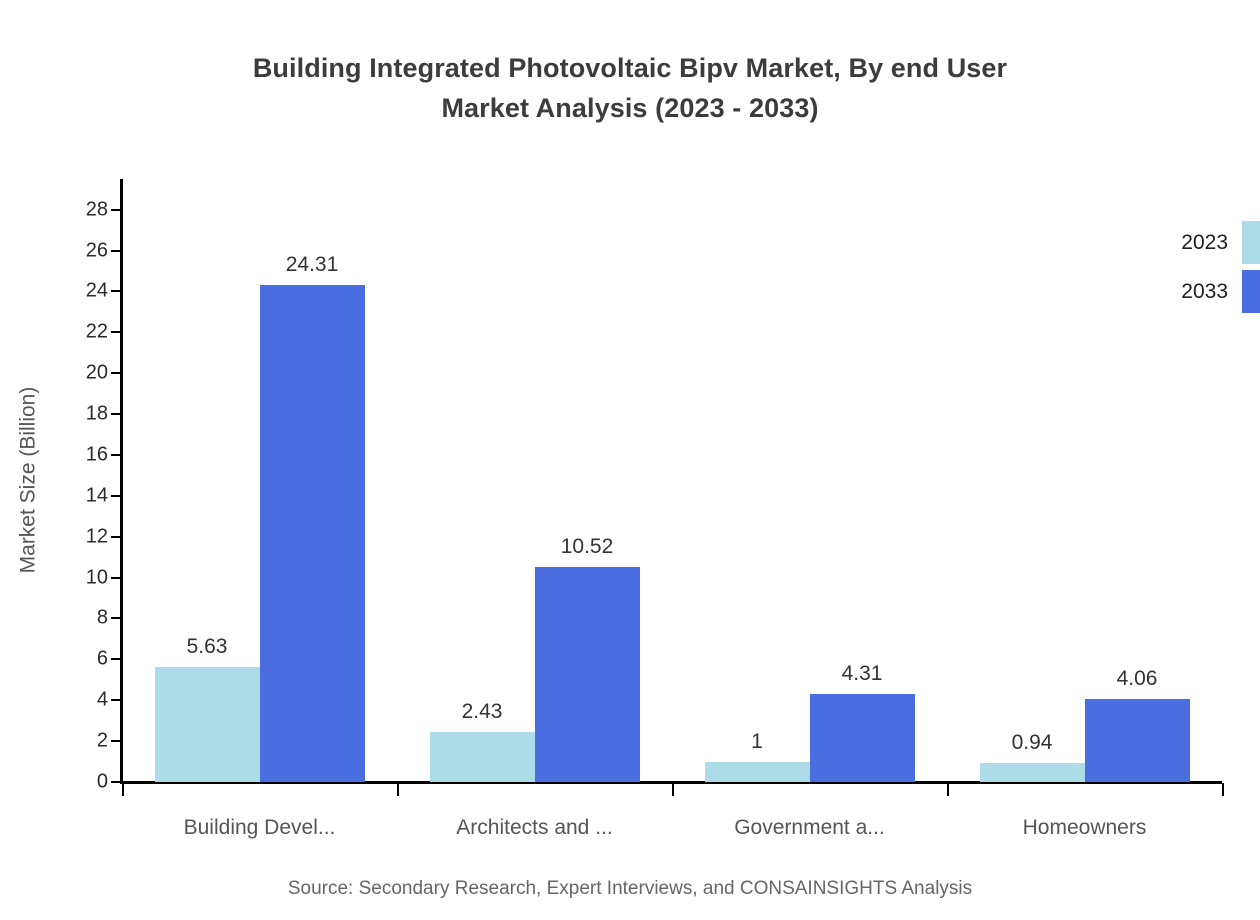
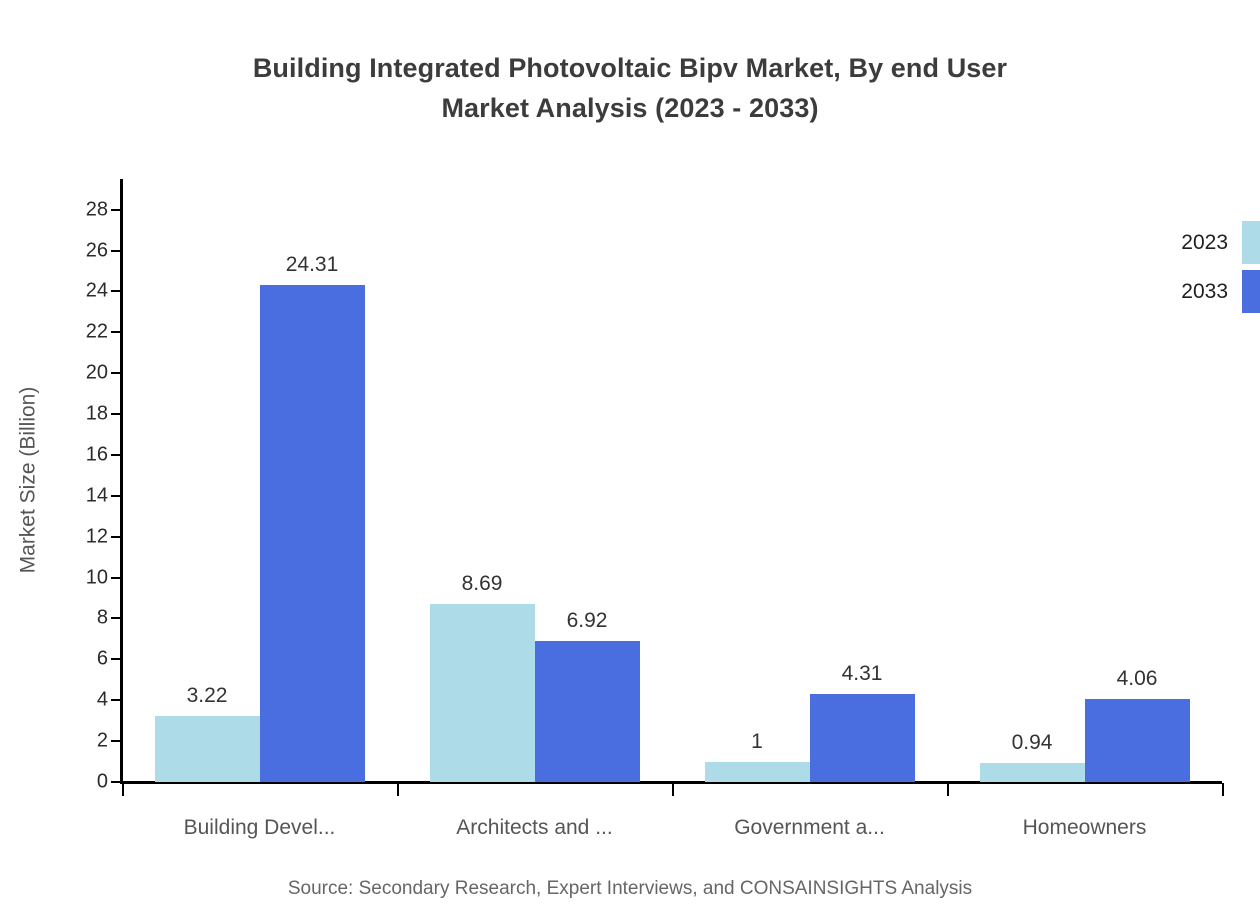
2023/Building Devel...: 5.63 -> 3.22
2023/Architects and ...: 2.43 -> 8.69
2033/Architects and ...: 10.52 -> 6.92
